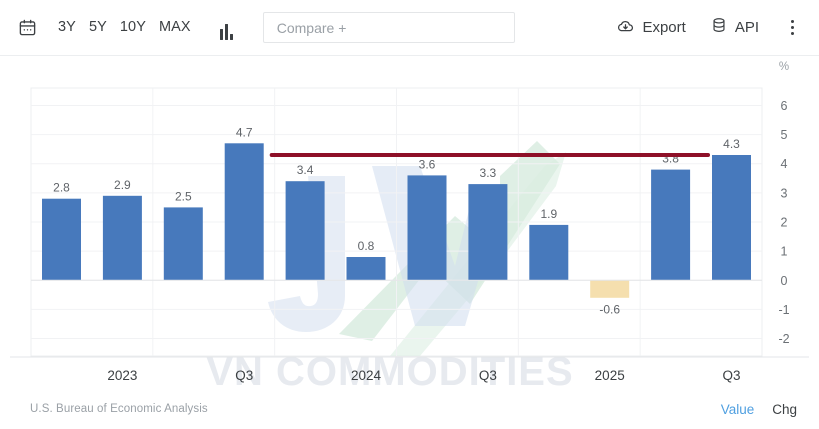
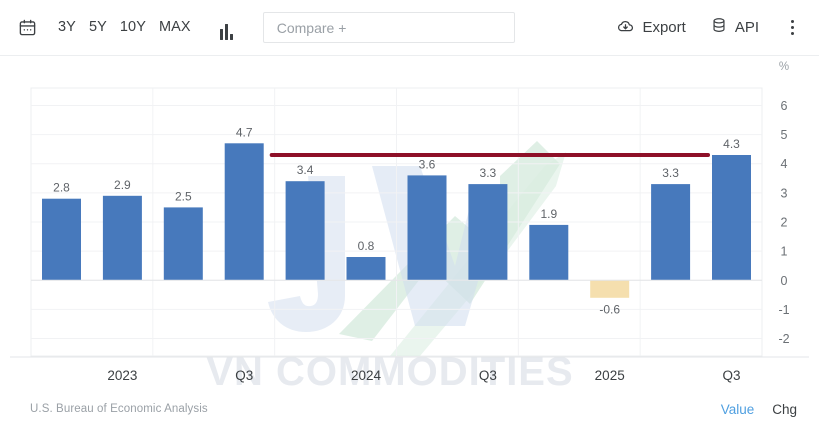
2025 Q3: 3.8 -> 3.3
